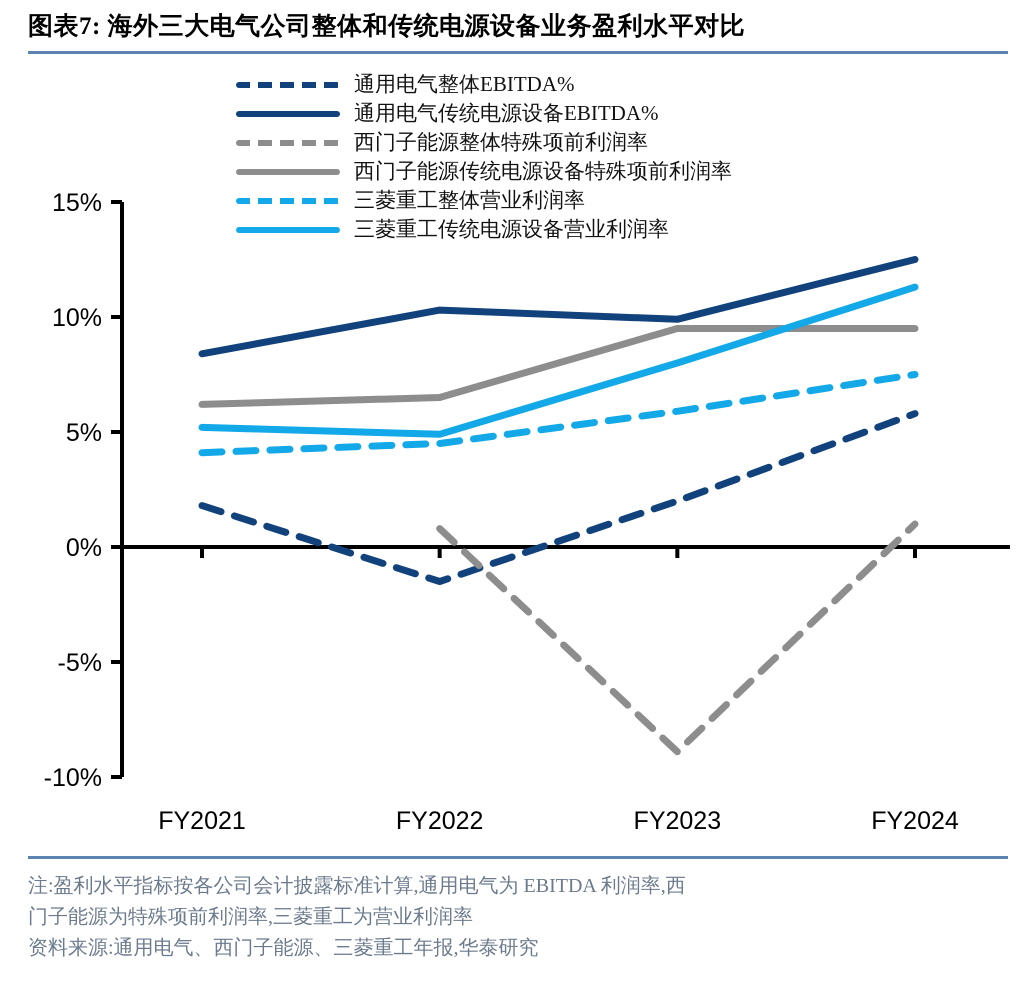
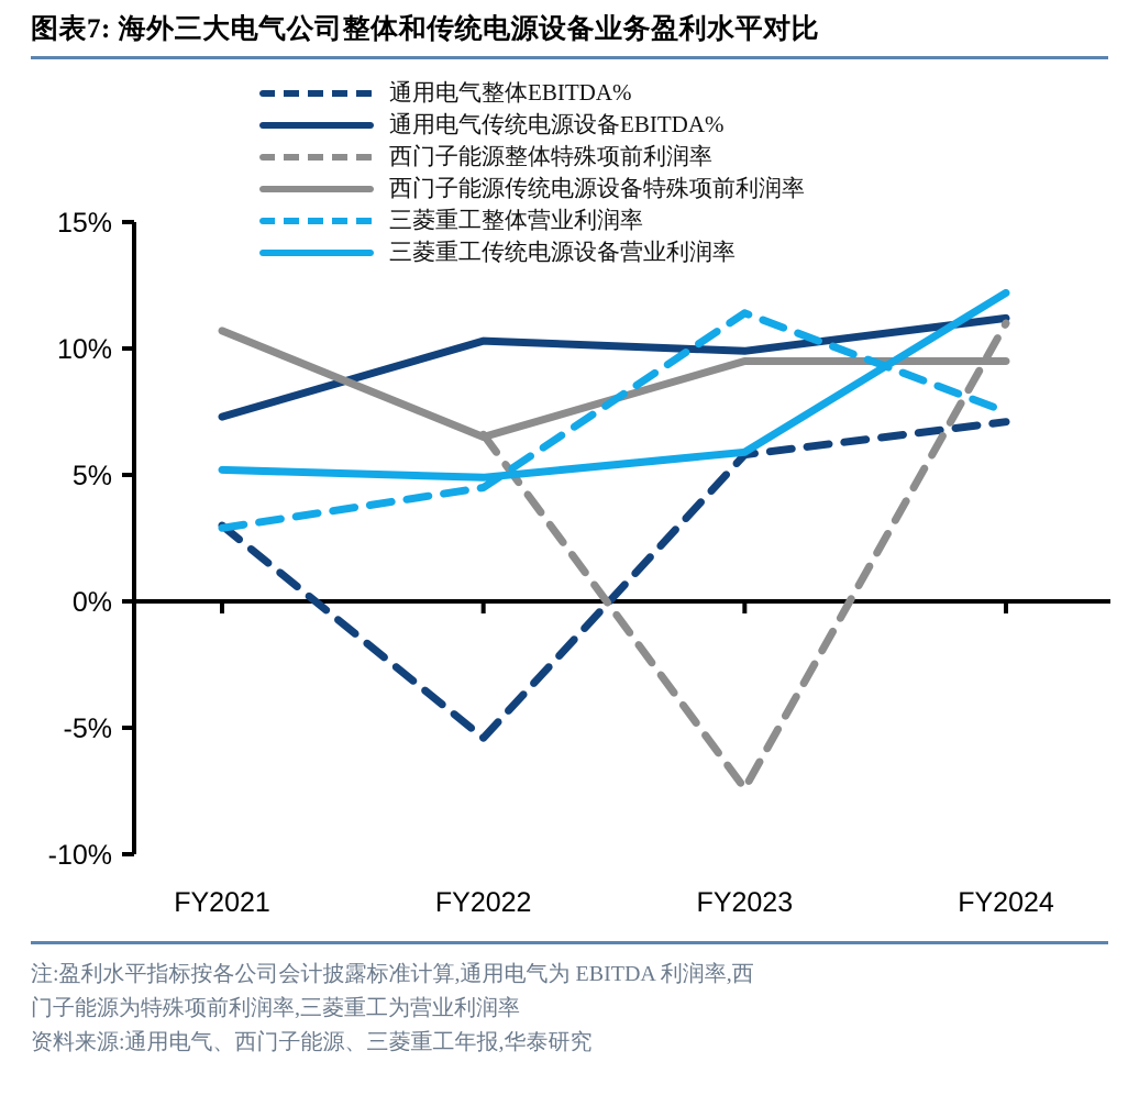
通用电气整体EBITDA%/FY2021: 1.8% -> 3.0%
通用电气传统电源设备EBITDA%/FY2021: 8.4% -> 7.3%
西门子能源传统电源设备特殊项前利润率/FY2021: 6.2% -> 10.7%
三菱重工整体营业利润率/FY2021: 4.1% -> 2.9%
通用电气整体EBITDA%/FY2022: -1.5% -> -5.4%
西门子能源整体特殊项前利润率/FY2022: 0.8% -> 6.6%
通用电气整体EBITDA%/FY2023: 2.0% -> 5.8%
西门子能源整体特殊项前利润率/FY2023: -8.9% -> -7.4%
三菱重工整体营业利润率/FY2023: 5.9% -> 11.4%
三菱重工传统电源设备营业利润率/FY2023: 8.0% -> 5.9%
通用电气整体EBITDA%/FY2024: 5.8% -> 7.1%
通用电气传统电源设备EBITDA%/FY2024: 12.5% -> 11.2%
西门子能源整体特殊项前利润率/FY2024: 1.0% -> 11.0%
三菱重工传统电源设备营业利润率/FY2024: 11.3% -> 12.2%
